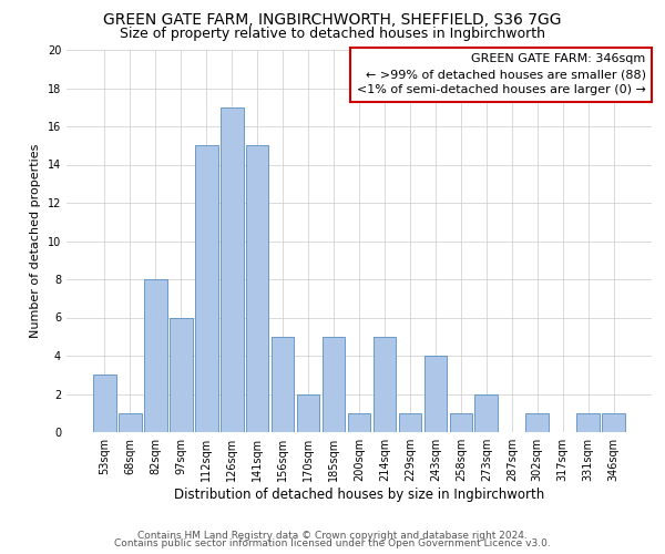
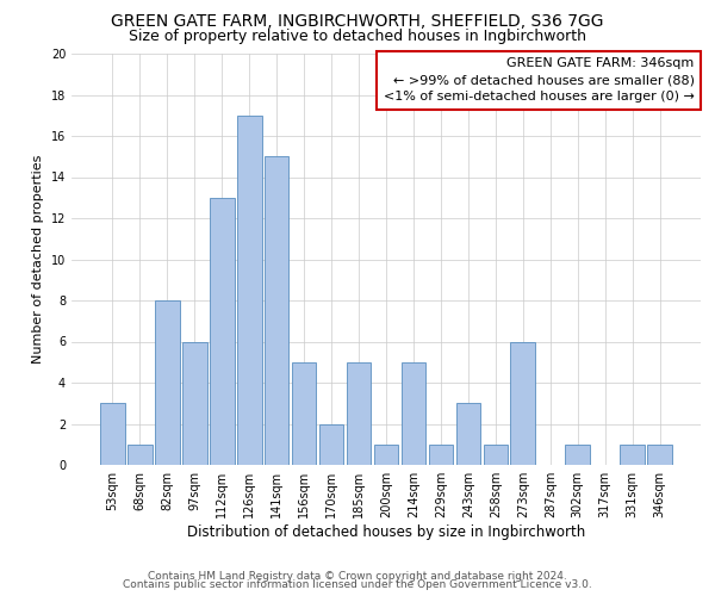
112sqm: 15 -> 13
243sqm: 4 -> 3
273sqm: 2 -> 6
